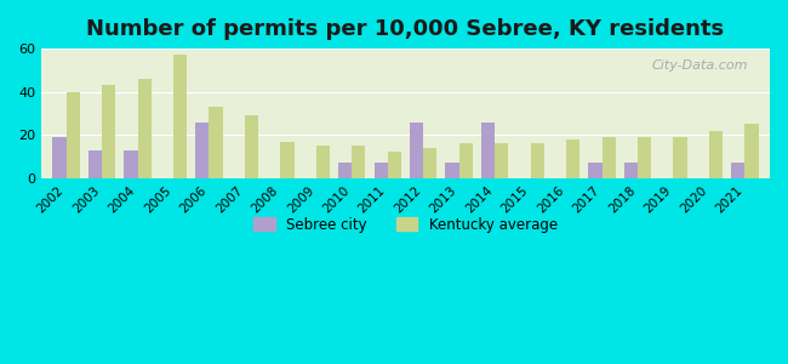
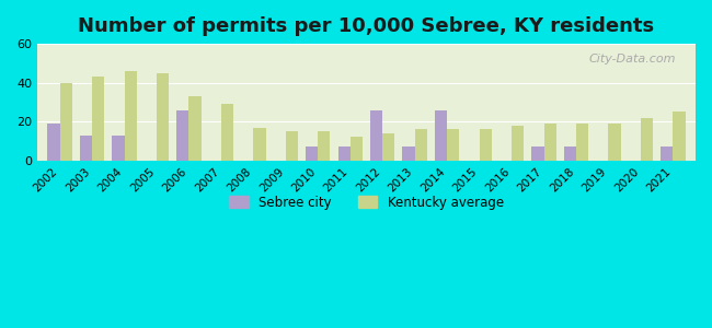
Kentucky average/2005: 57 -> 45
